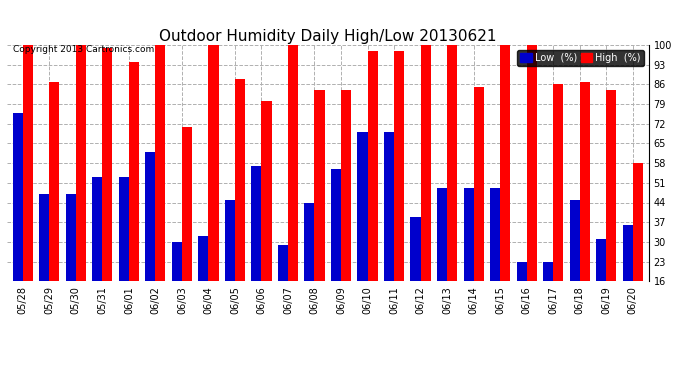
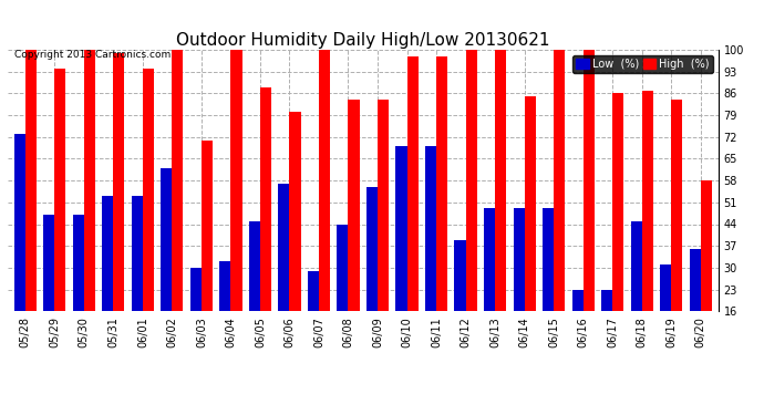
Low (%)/05/28: 76 -> 73
High (%)/05/29: 87 -> 94
